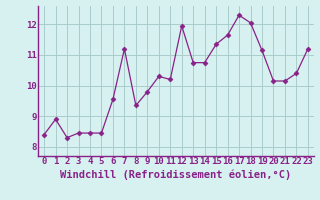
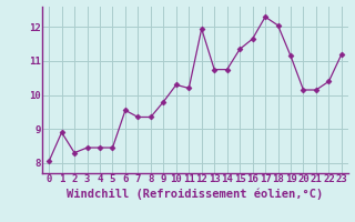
0: 8.40 -> 8.05
7: 11.20 -> 9.35
